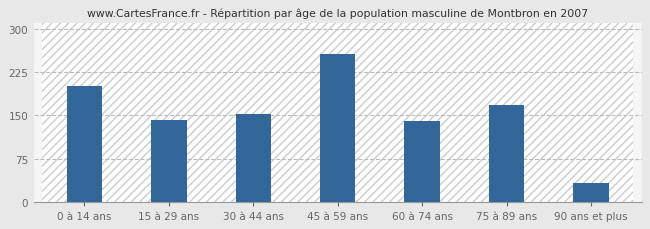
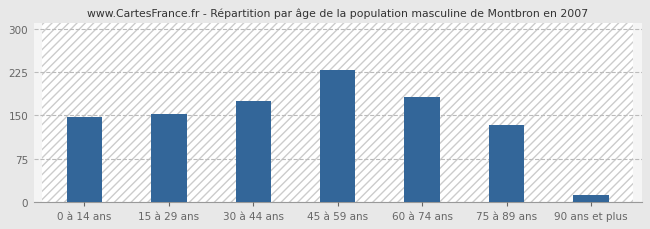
0 à 14 ans: 200 -> 147
15 à 29 ans: 142 -> 153
30 à 44 ans: 152 -> 175
45 à 59 ans: 256 -> 228
60 à 74 ans: 140 -> 182
75 à 89 ans: 168 -> 134
90 ans et plus: 34 -> 13
